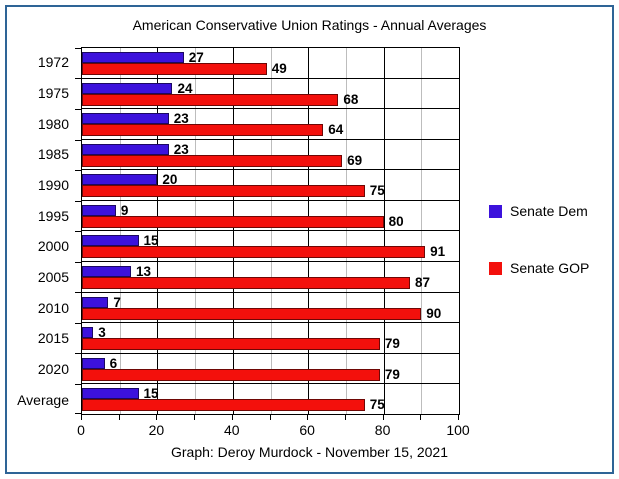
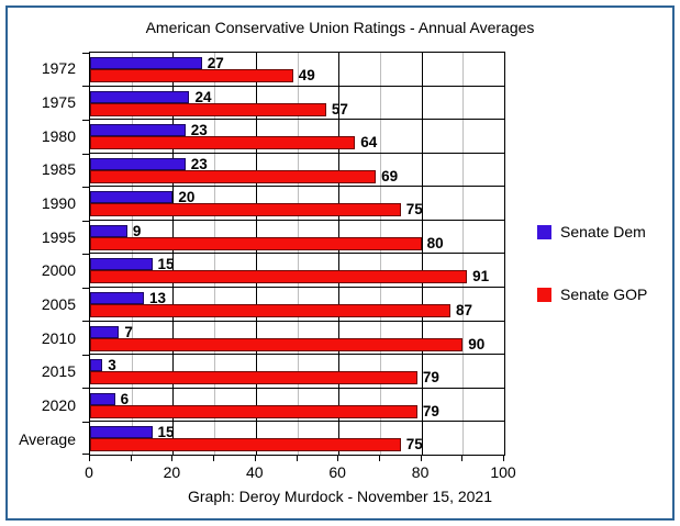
Senate GOP/1975: 68 -> 57
